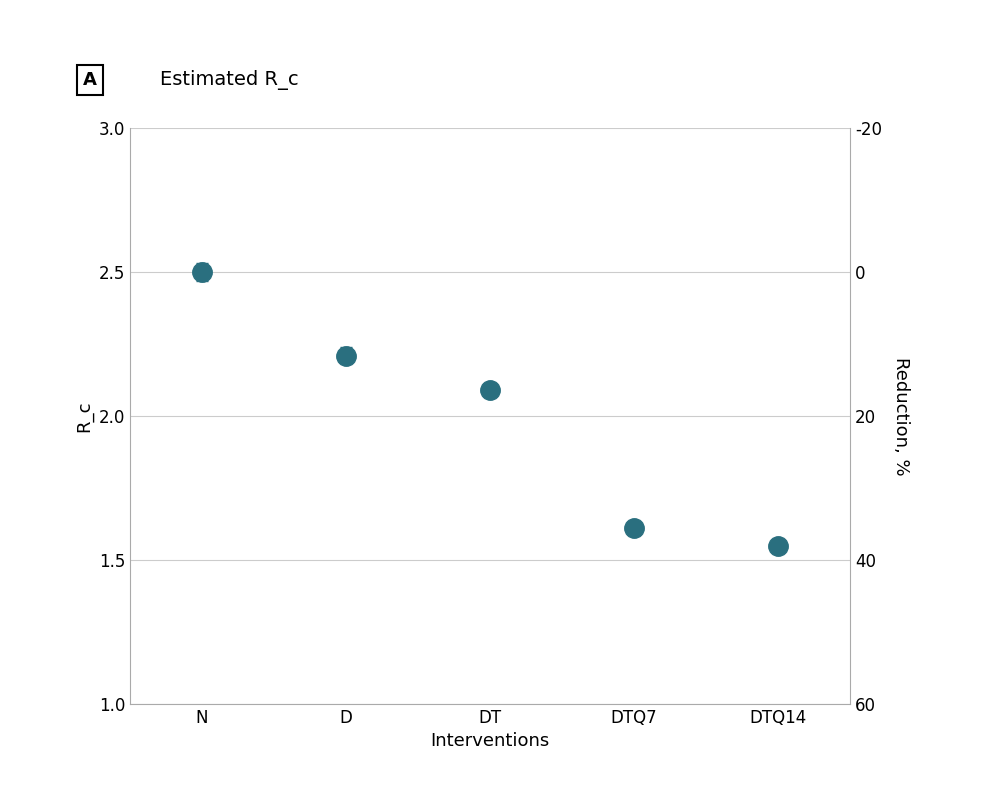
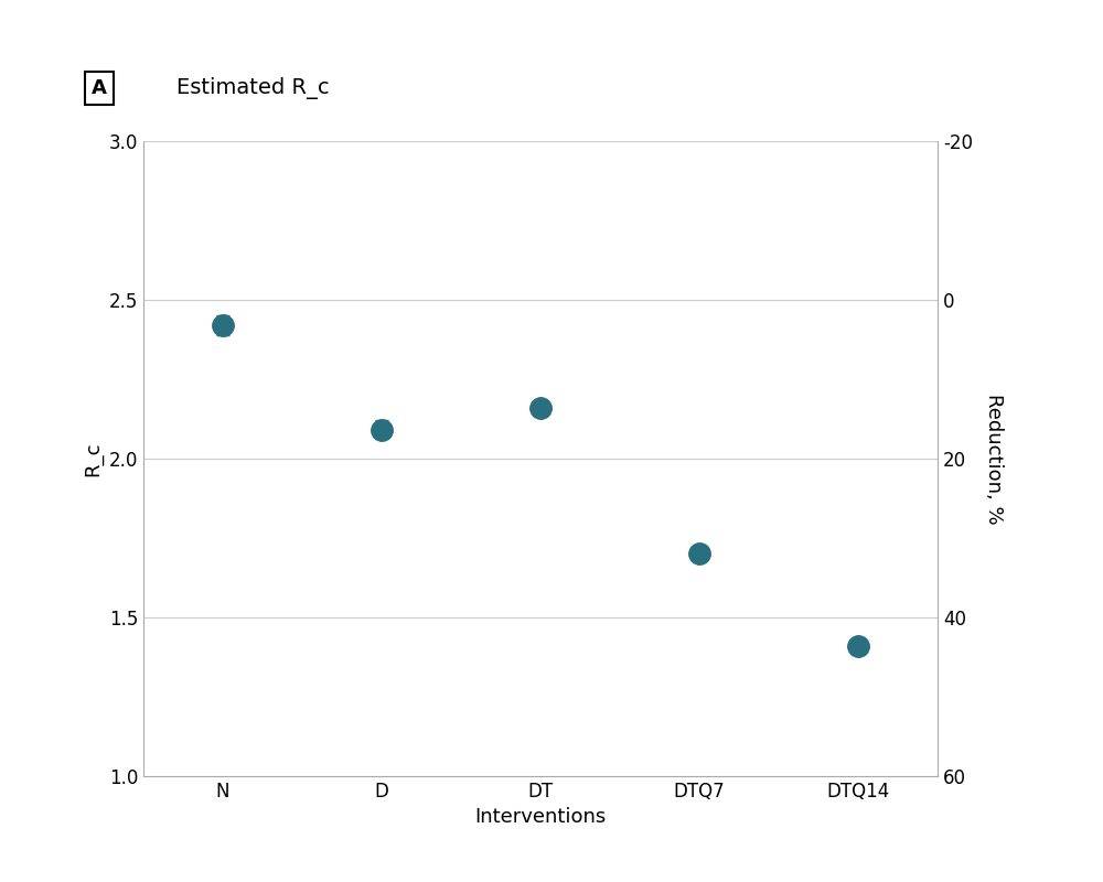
N: 2.50 -> 2.42
D: 2.21 -> 2.09
DT: 2.09 -> 2.16
DTQ7: 1.61 -> 1.70
DTQ14: 1.55 -> 1.41
